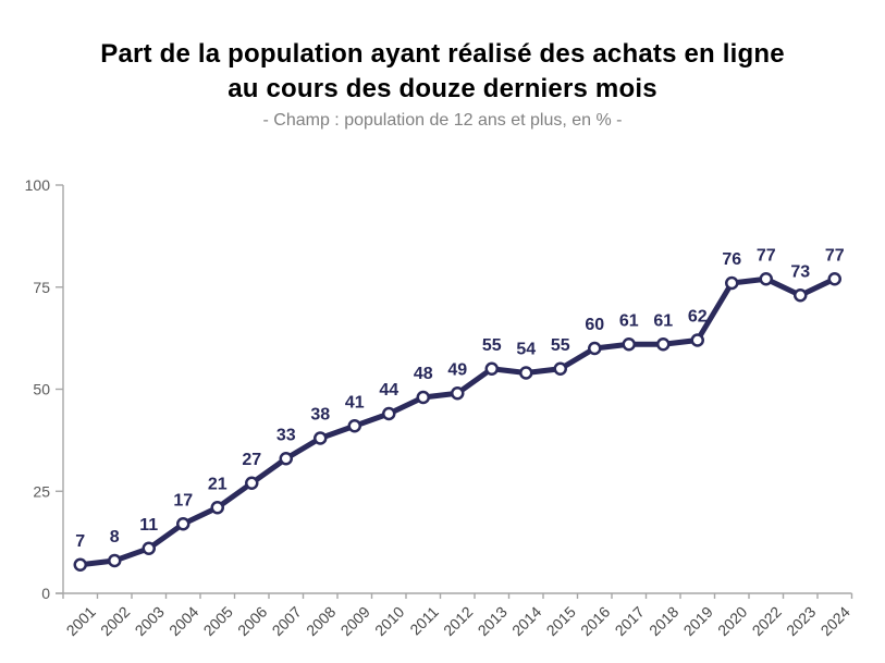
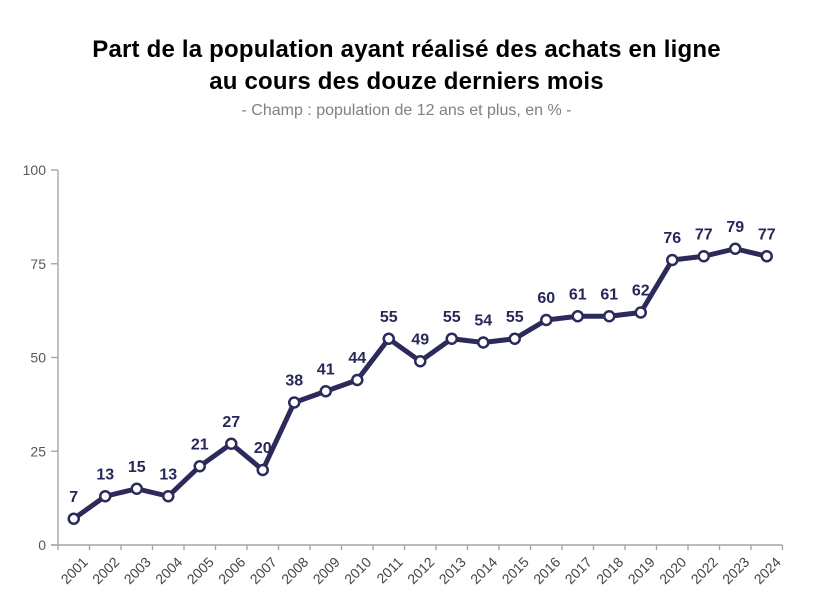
2002: 8 -> 13
2003: 11 -> 15
2004: 17 -> 13
2007: 33 -> 20
2011: 48 -> 55
2023: 73 -> 79
